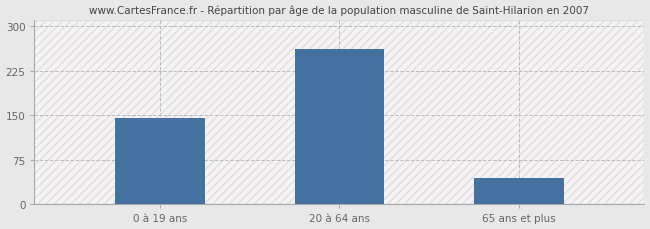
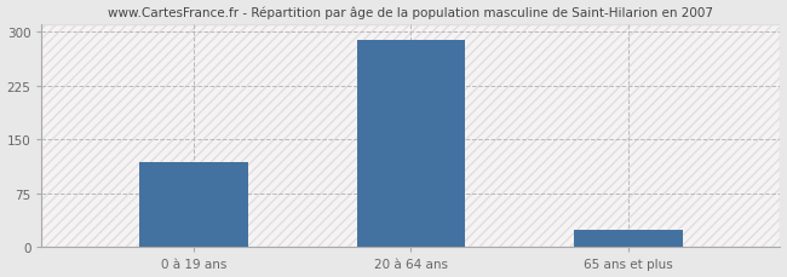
0 à 19 ans: 145 -> 118
20 à 64 ans: 262 -> 288
65 ans et plus: 45 -> 24
